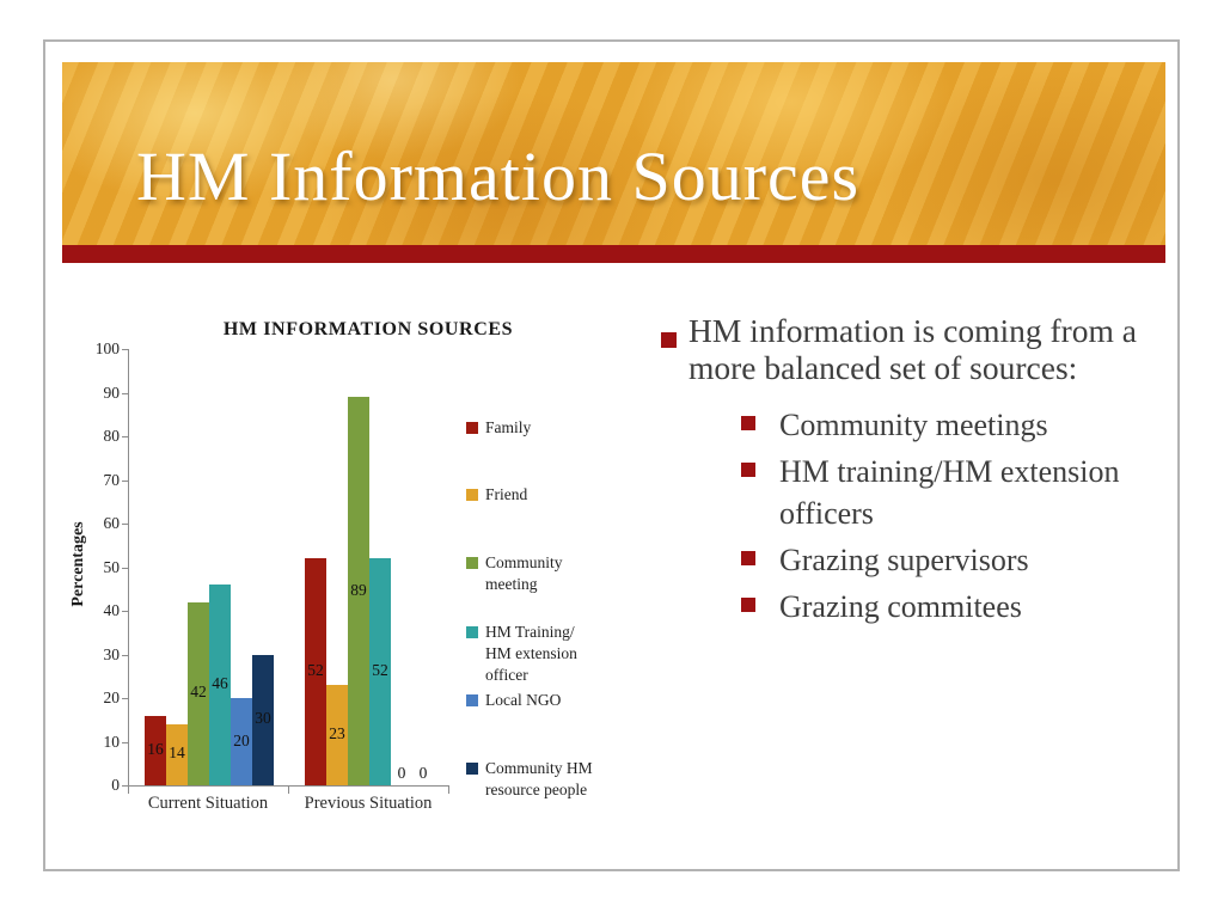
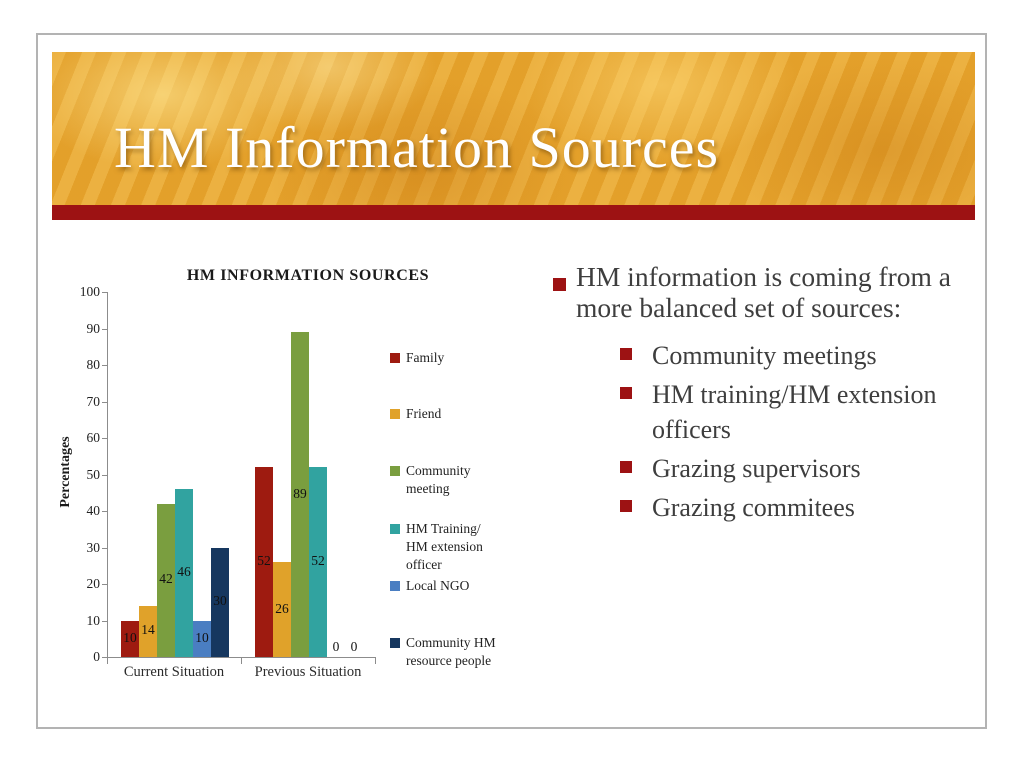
Family/Current Situation: 16 -> 10
Local NGO/Current Situation: 20 -> 10
Friend/Previous Situation: 23 -> 26
